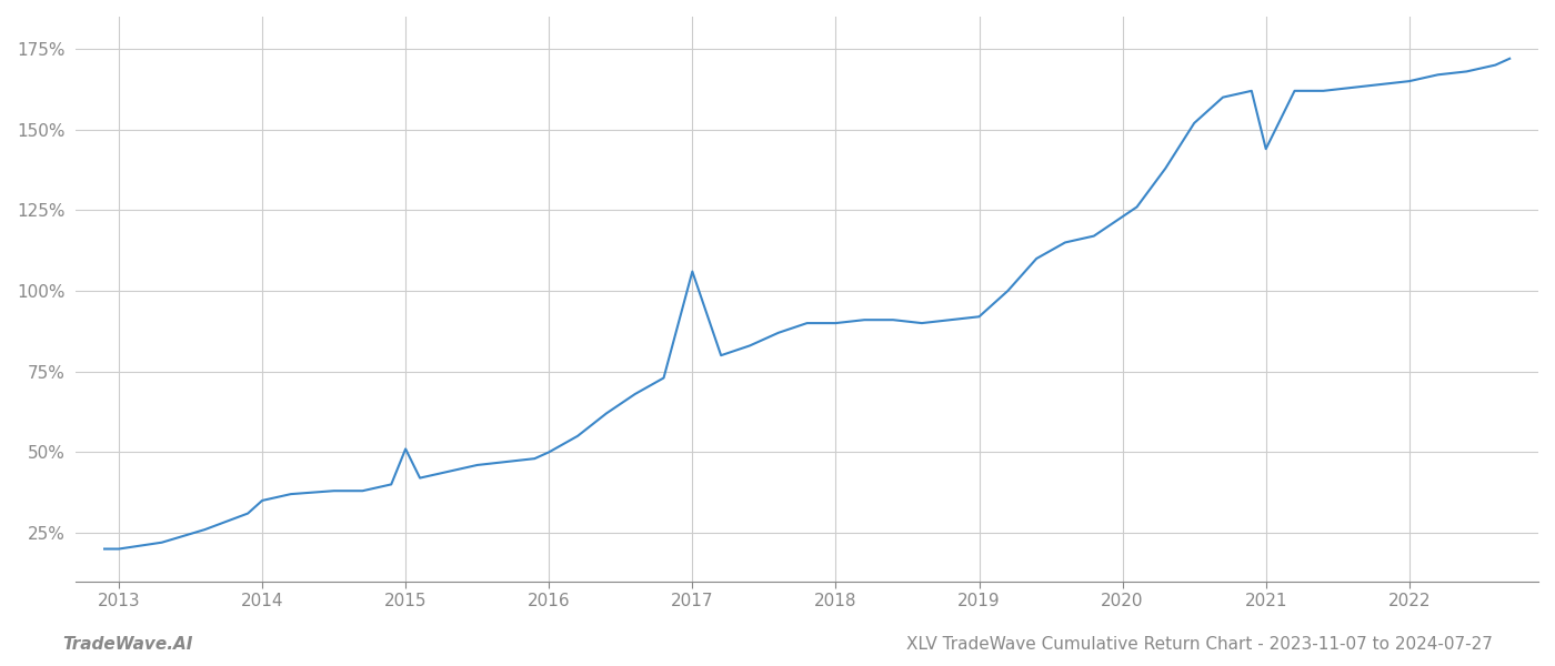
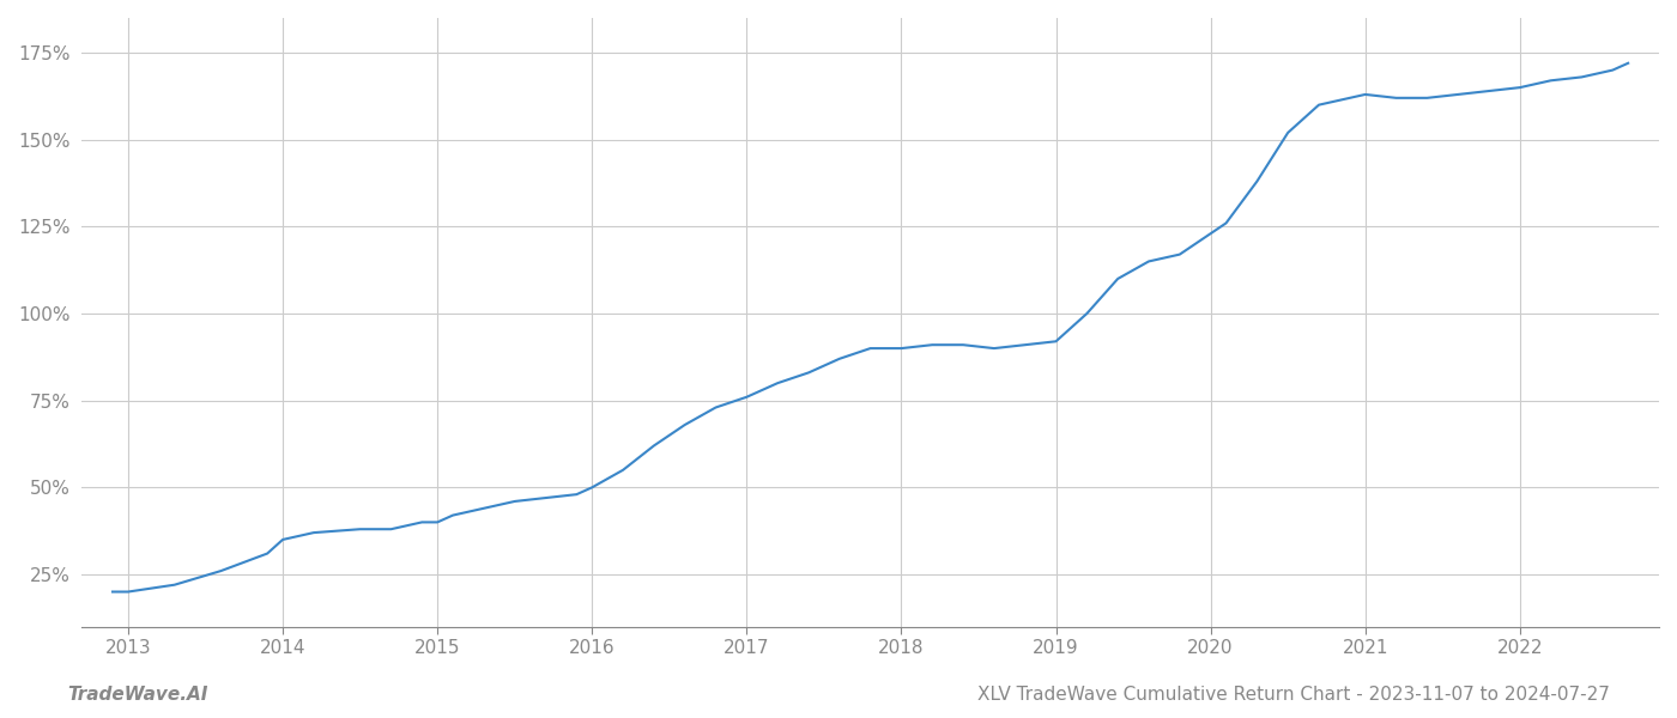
2015: 51% -> 40%
2017: 106% -> 76%
2021: 144% -> 163%
